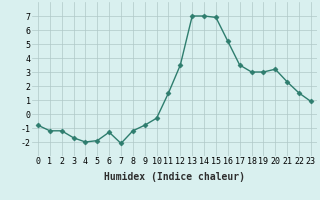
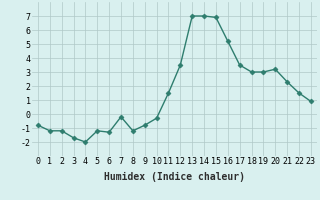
5: -1.9 -> -1.2
7: -2.1 -> -0.2
